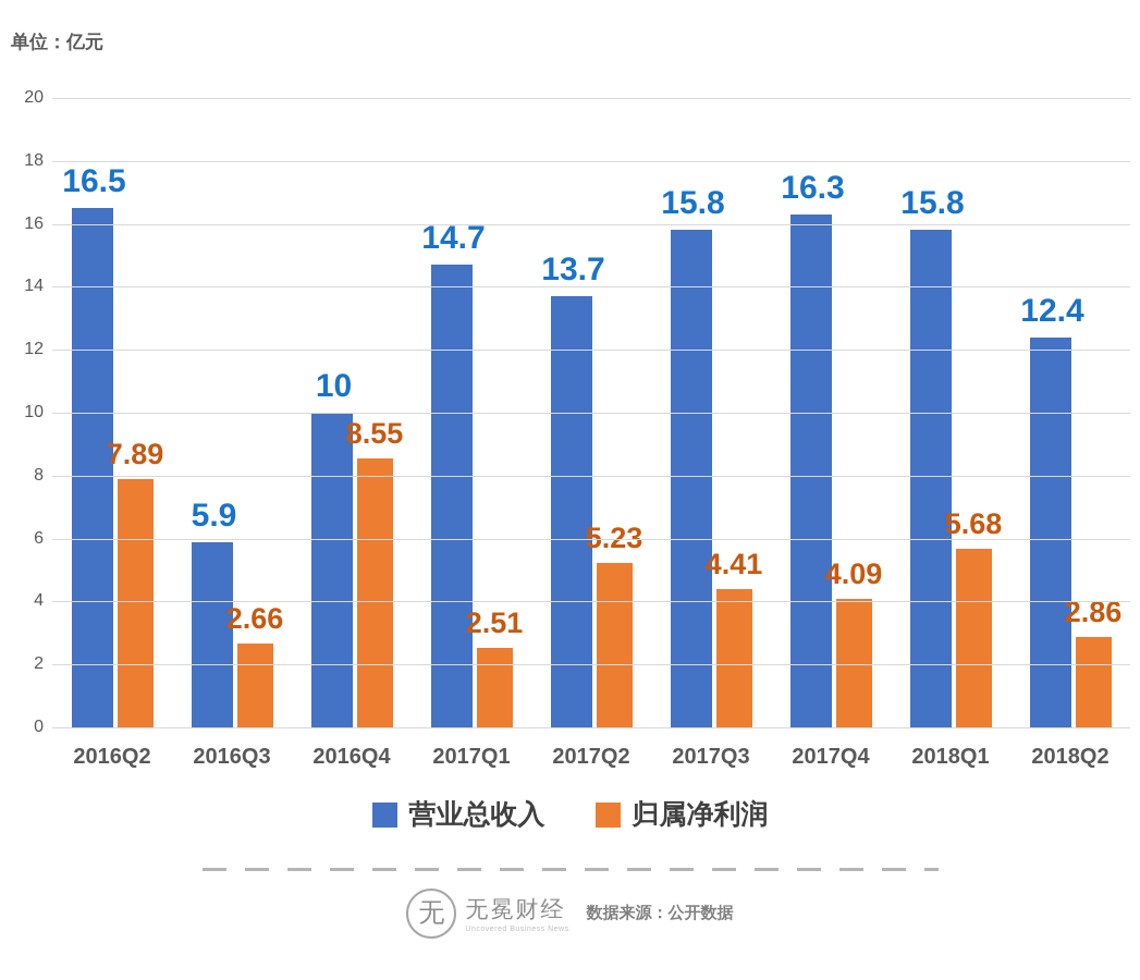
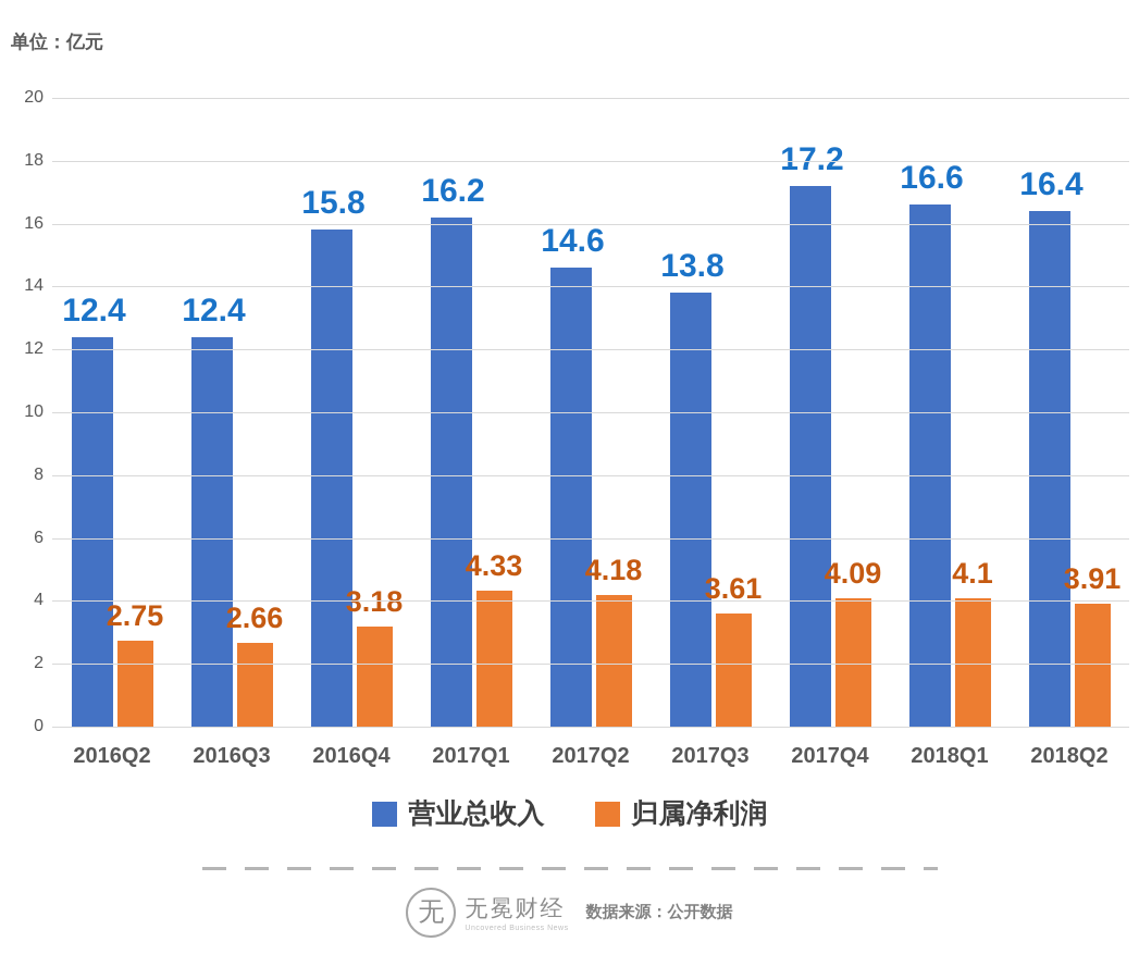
营业总收入/2016Q2: 16.5 -> 12.4
归属净利润/2016Q2: 7.89 -> 2.75
营业总收入/2016Q3: 5.9 -> 12.4
营业总收入/2016Q4: 10 -> 15.8
归属净利润/2016Q4: 8.55 -> 3.18
营业总收入/2017Q1: 14.7 -> 16.2
归属净利润/2017Q1: 2.51 -> 4.33
营业总收入/2017Q2: 13.7 -> 14.6
归属净利润/2017Q2: 5.23 -> 4.18
营业总收入/2017Q3: 15.8 -> 13.8
归属净利润/2017Q3: 4.41 -> 3.61
营业总收入/2017Q4: 16.3 -> 17.2
营业总收入/2018Q1: 15.8 -> 16.6
归属净利润/2018Q1: 5.68 -> 4.1
营业总收入/2018Q2: 12.4 -> 16.4
归属净利润/2018Q2: 2.86 -> 3.91
